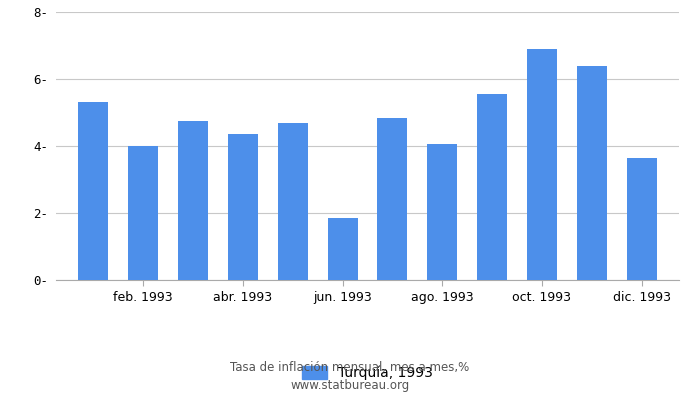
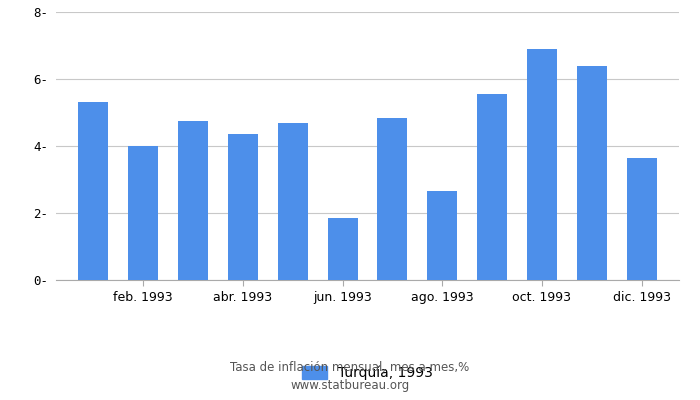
ago. 1993: 4.05- -> 2.65-
